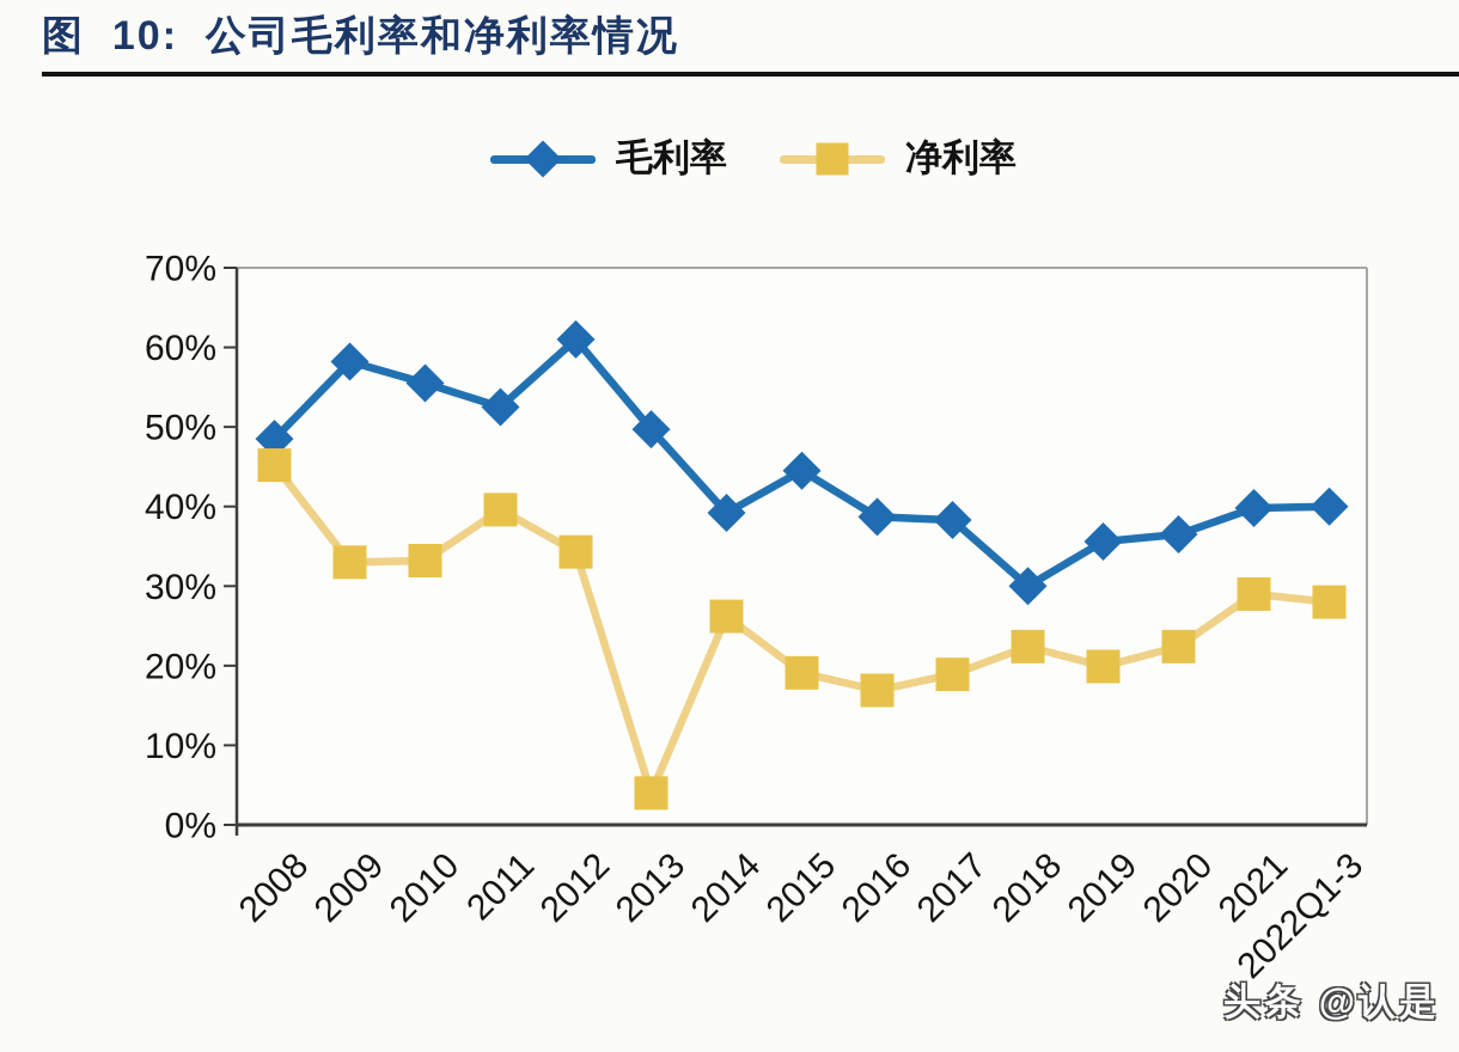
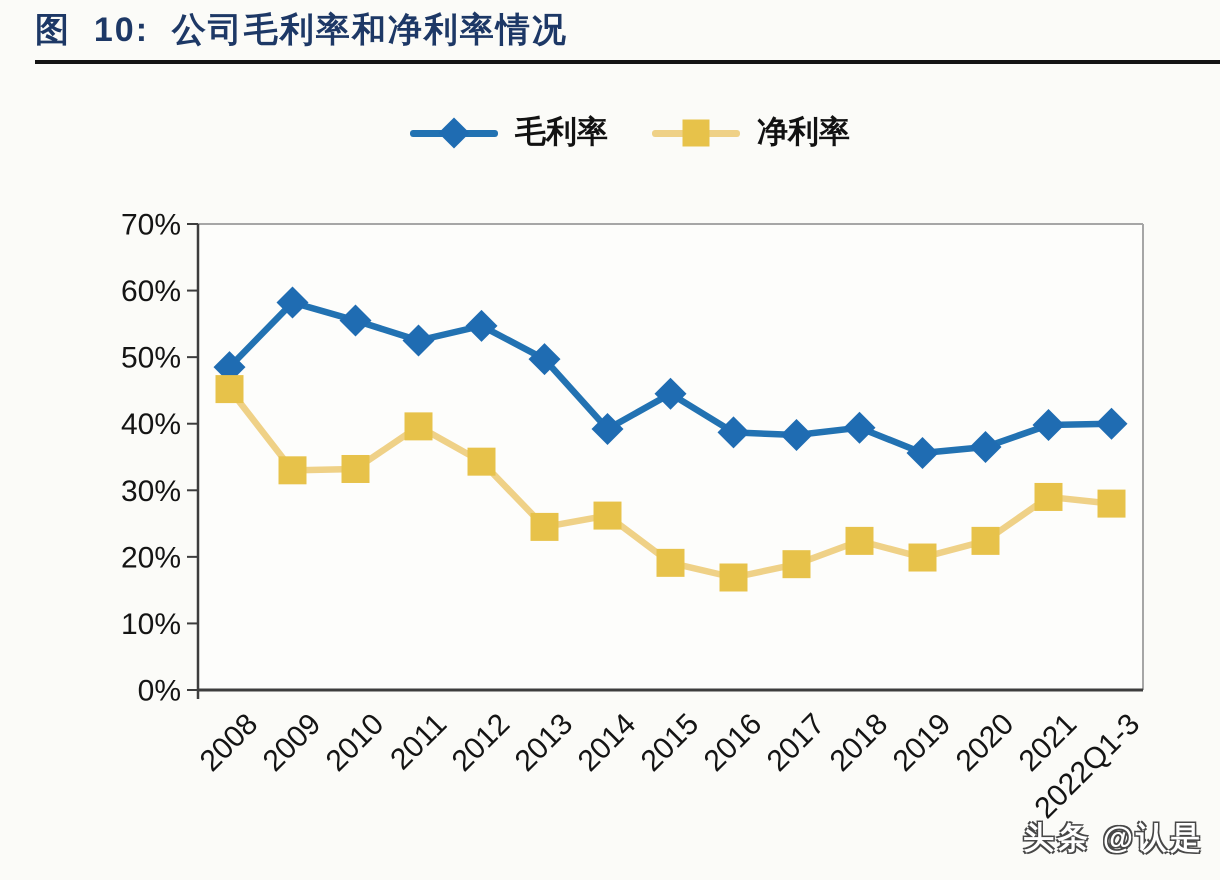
毛利率/2012: 61% -> 55%
净利率/2013: 4% -> 24%
毛利率/2018: 30% -> 39%
